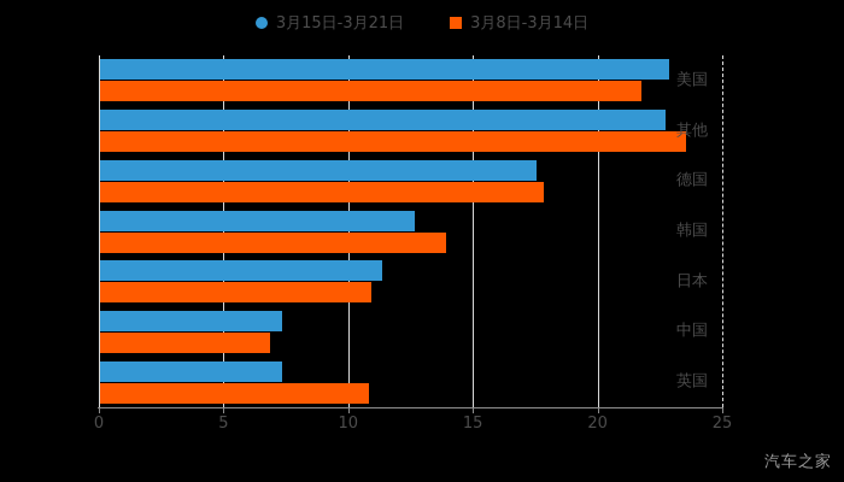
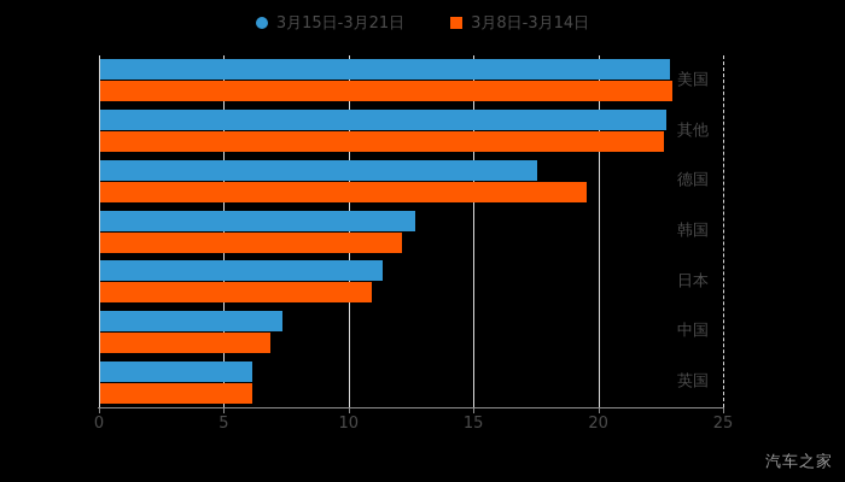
3月8日-3月14日/美国: 21.7 -> 22.9
3月8日-3月14日/其他: 23.5 -> 22.6
3月8日-3月14日/德国: 17.8 -> 19.5
3月8日-3月14日/韩国: 13.9 -> 12.1
3月15日-3月21日/英国: 7.3 -> 6.1
3月8日-3月14日/英国: 10.8 -> 6.1
